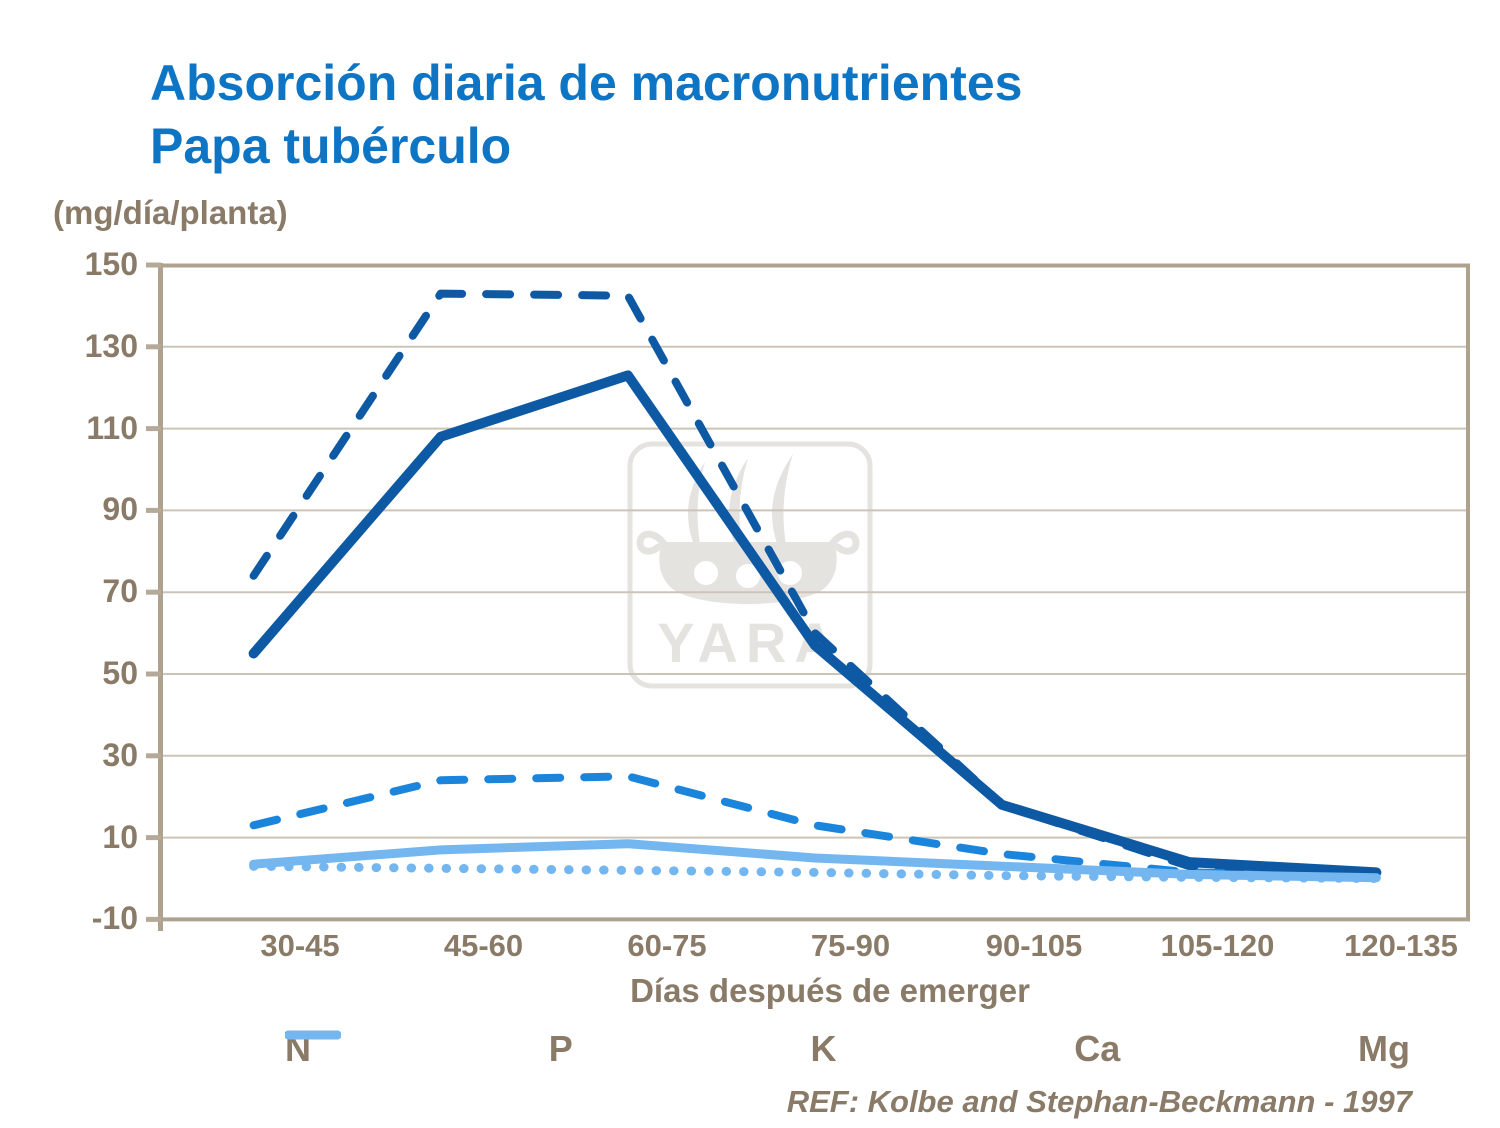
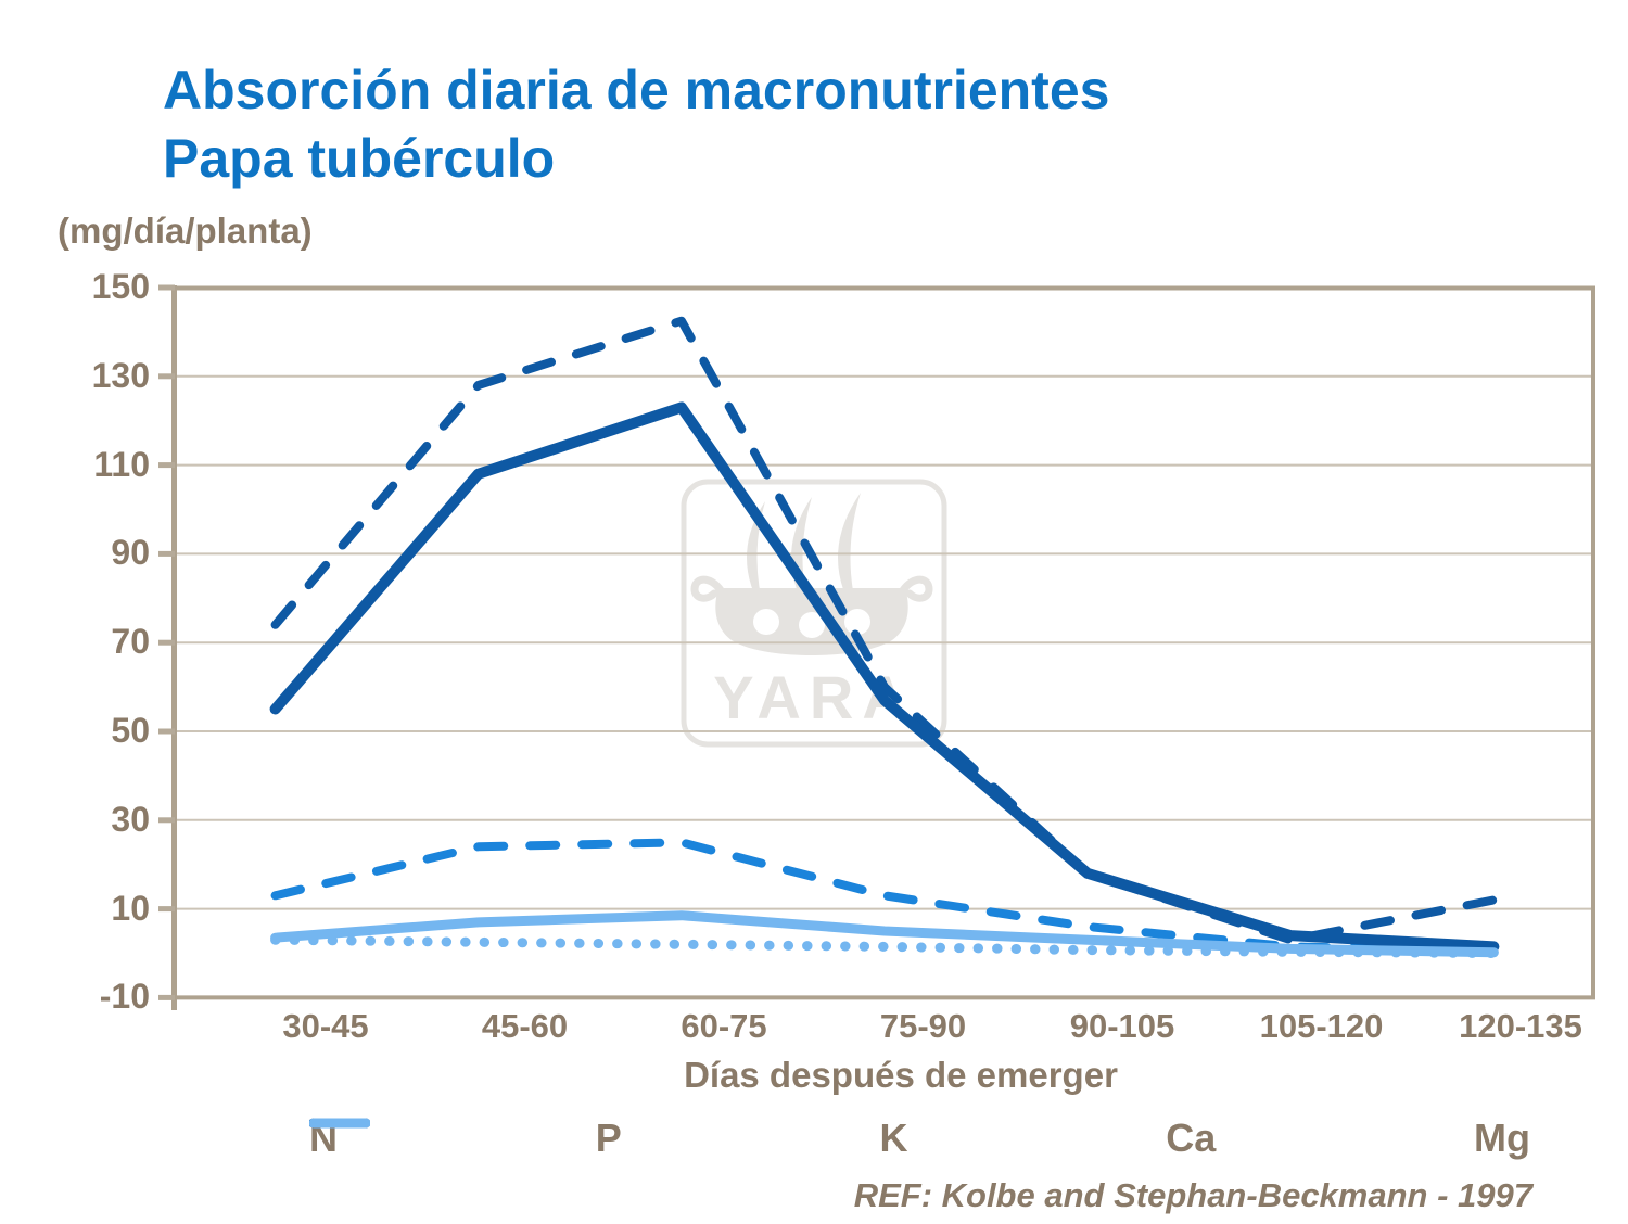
K/45-60: 143 -> 128
K/120-135: 2 -> 12
